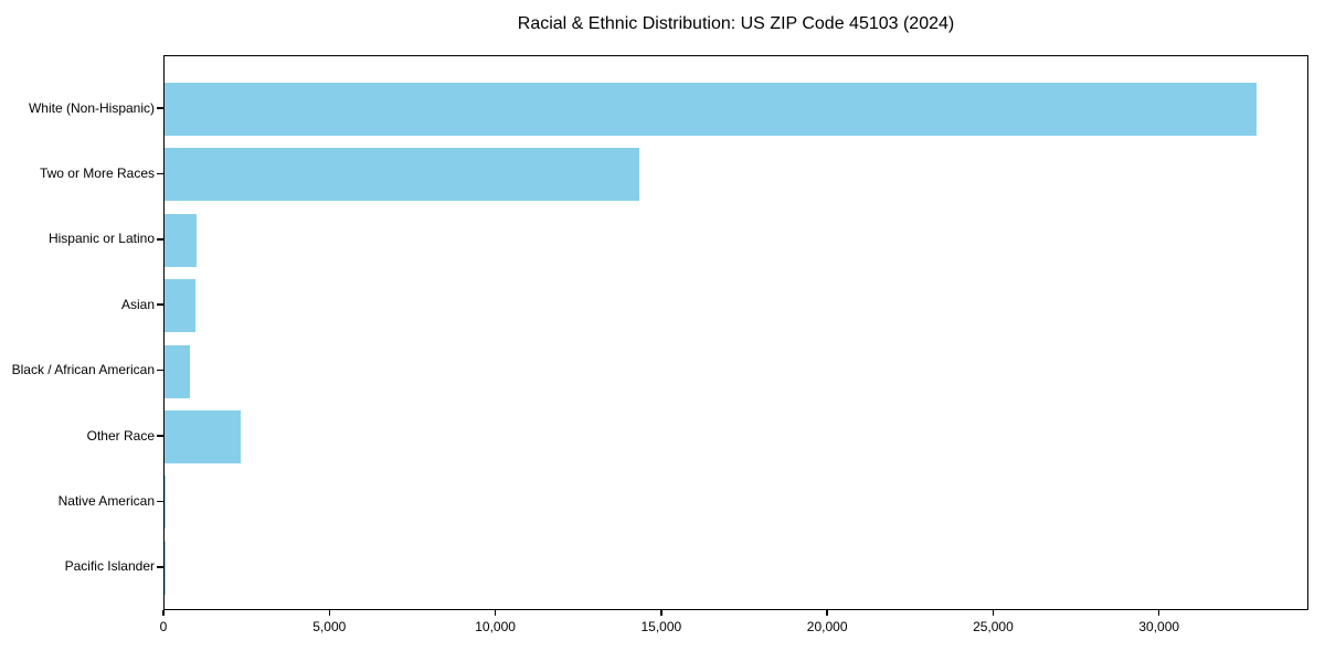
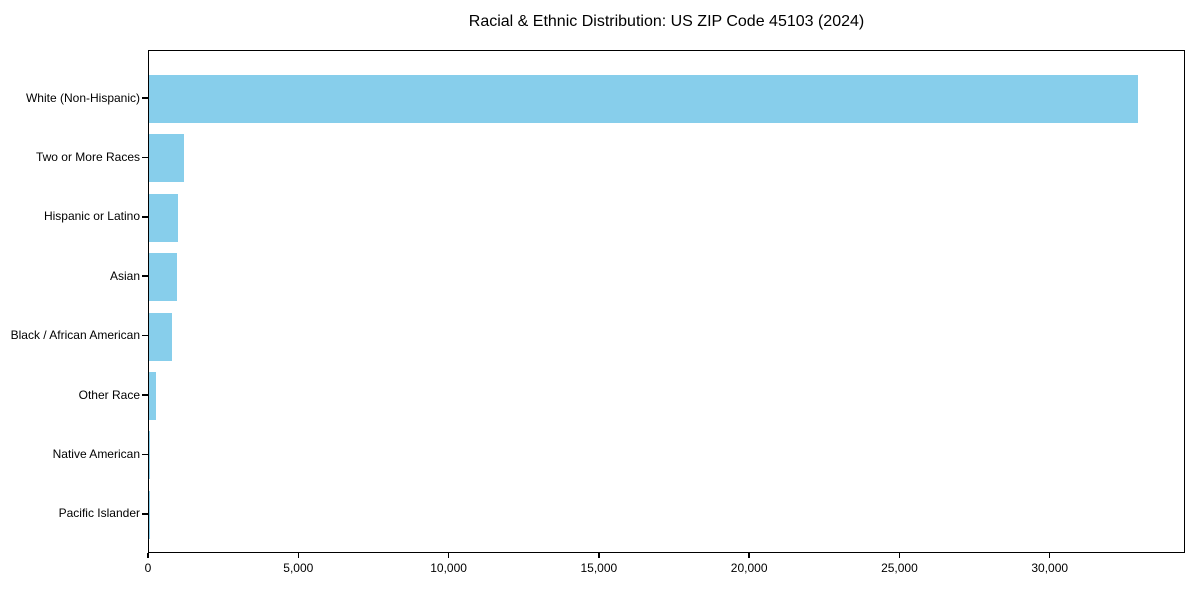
Two or More Races: 14300 -> 1200
Other Race: 2300 -> 200
